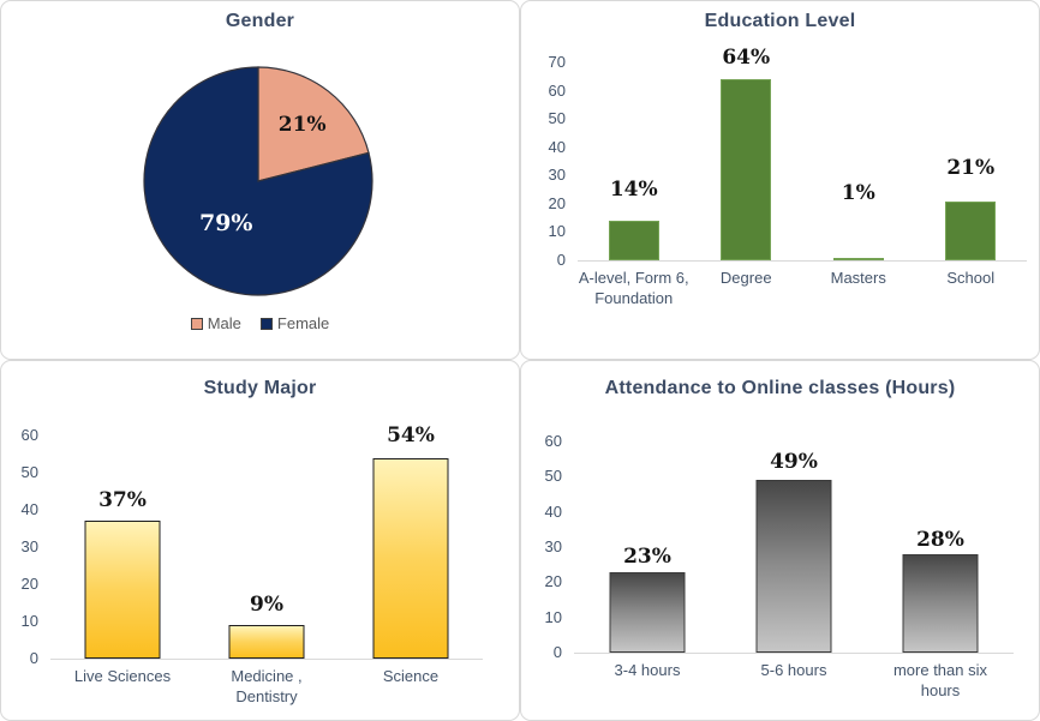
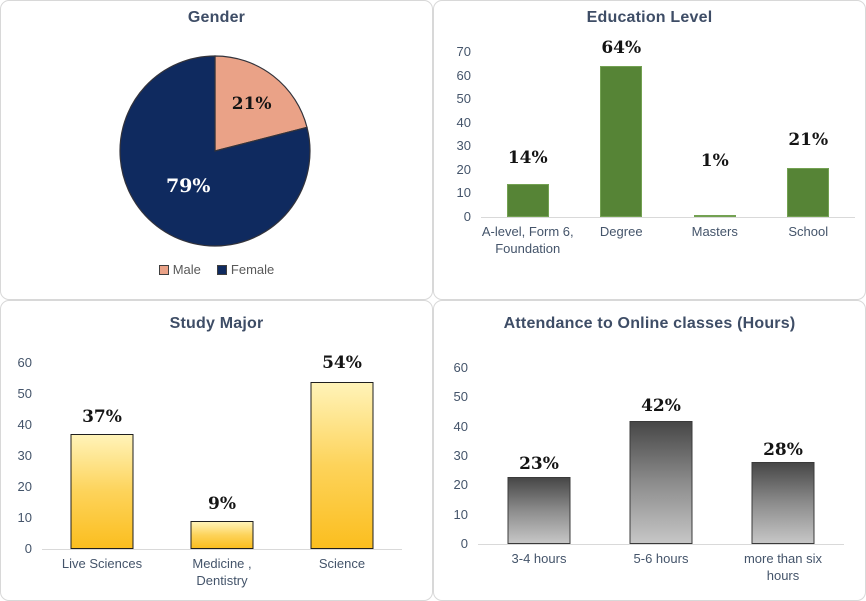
Attendance to Online classes (Hours)/5-6 hours: 49% -> 42%
